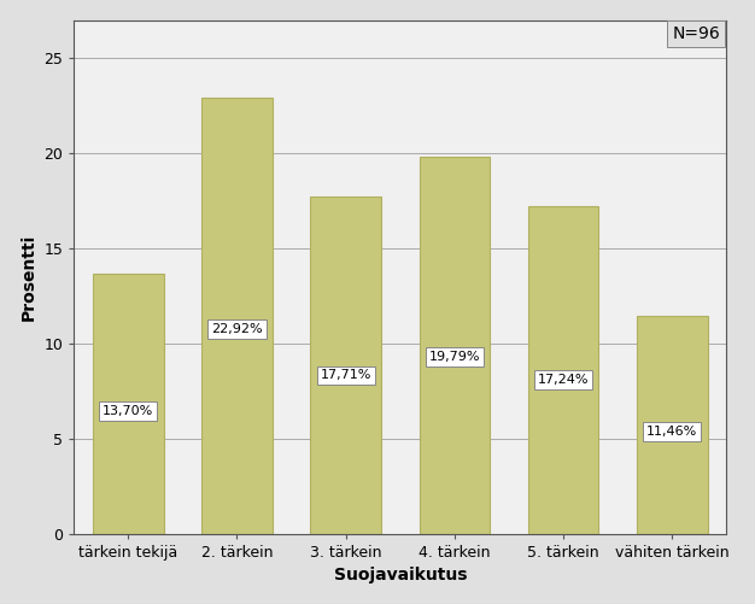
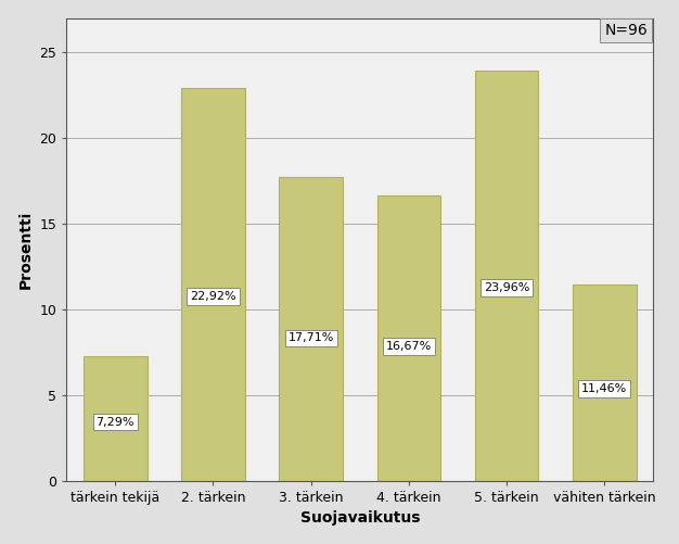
tärkein tekijä: 13,70% -> 7,29%
4. tärkein: 19,79% -> 16,67%
5. tärkein: 17,24% -> 23,96%
